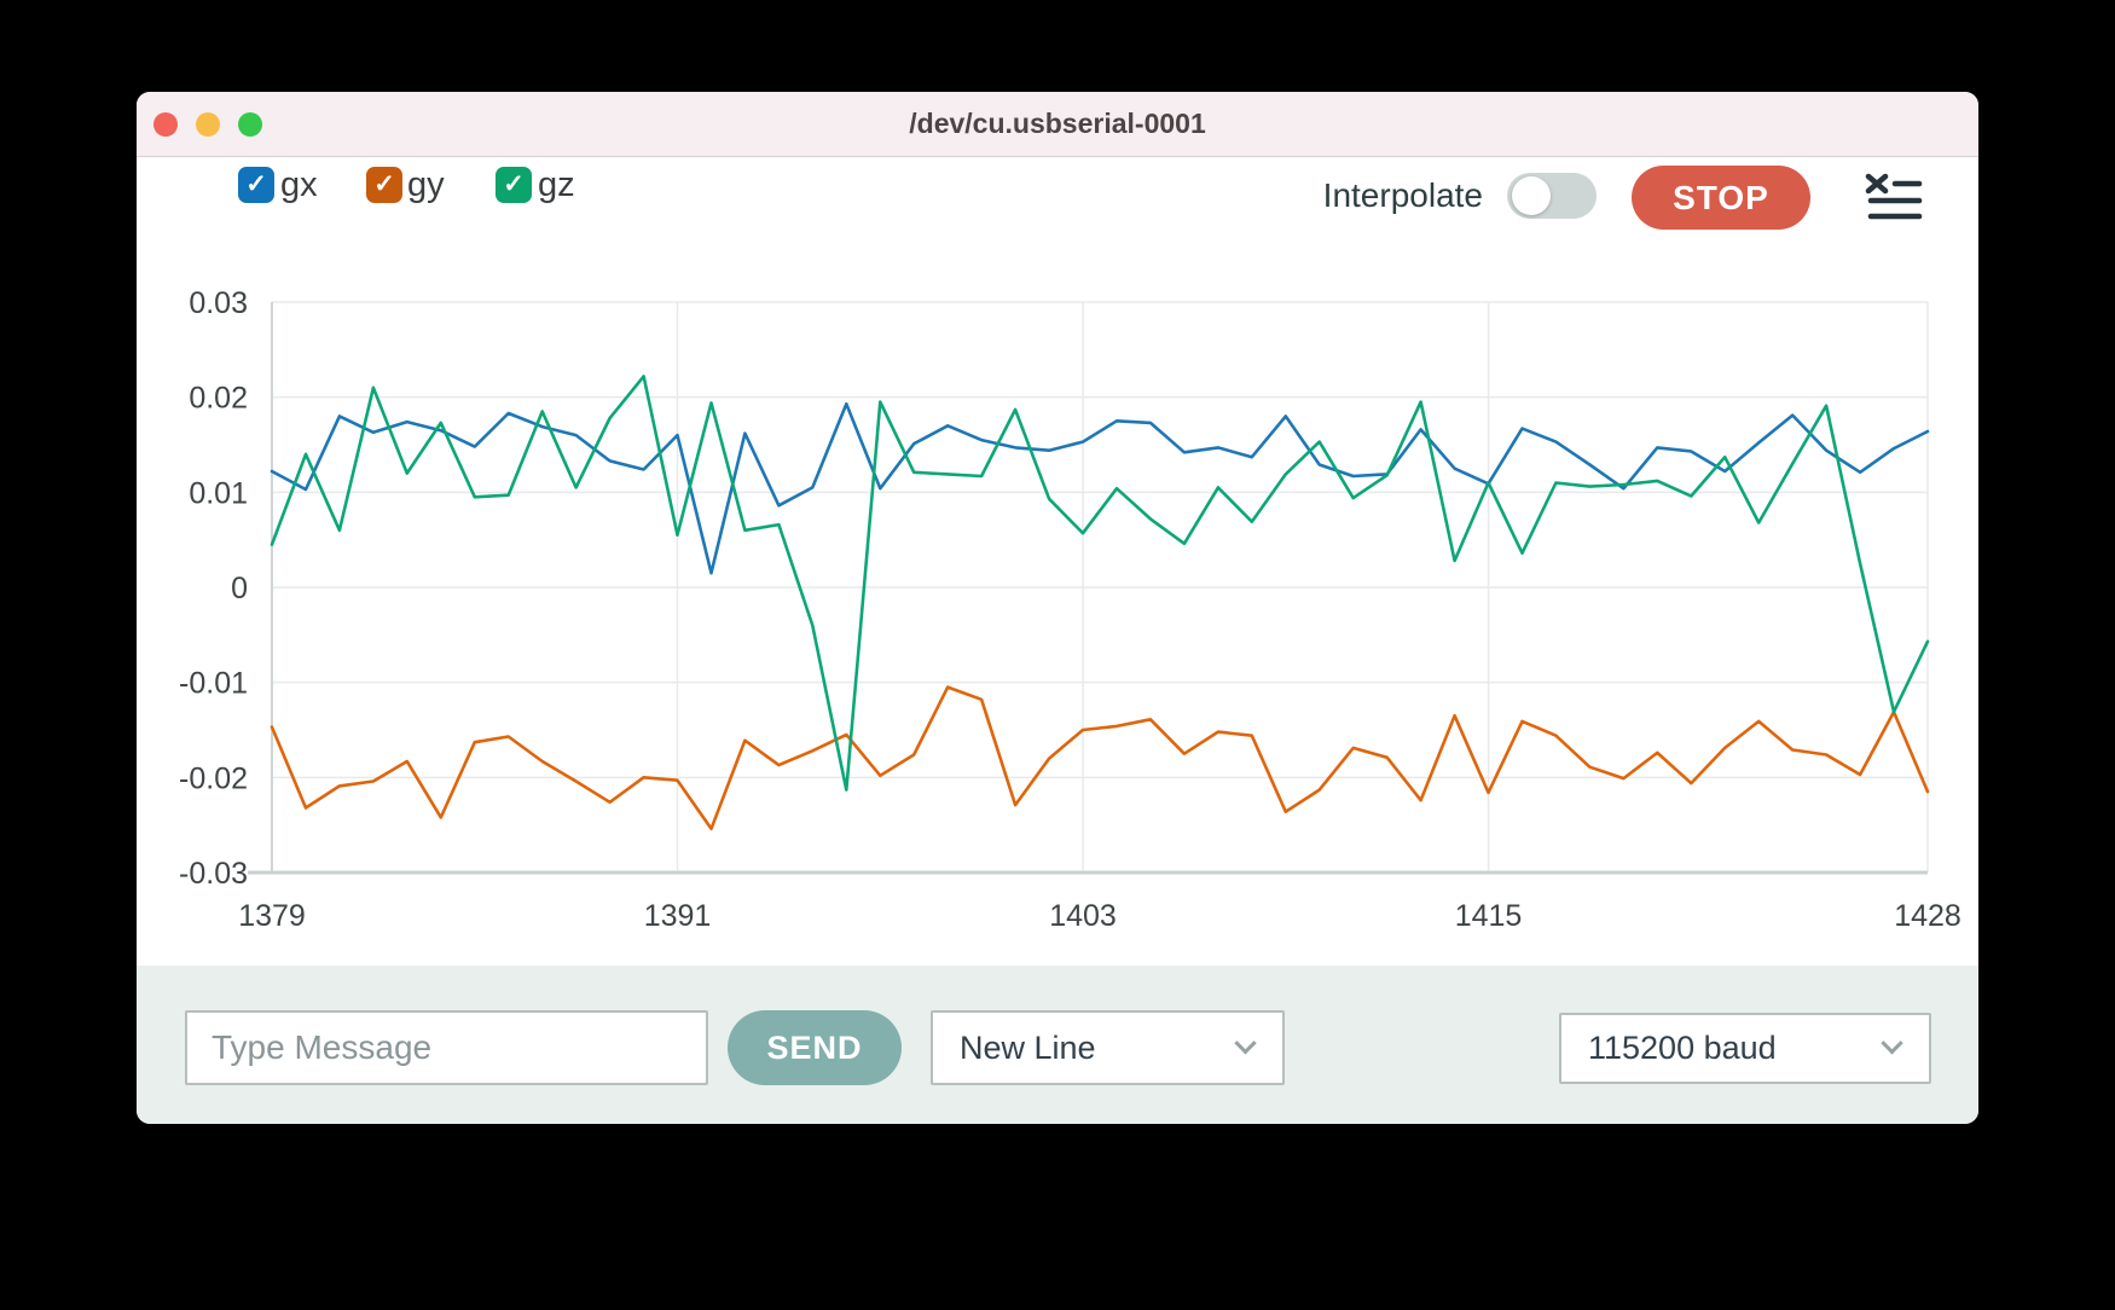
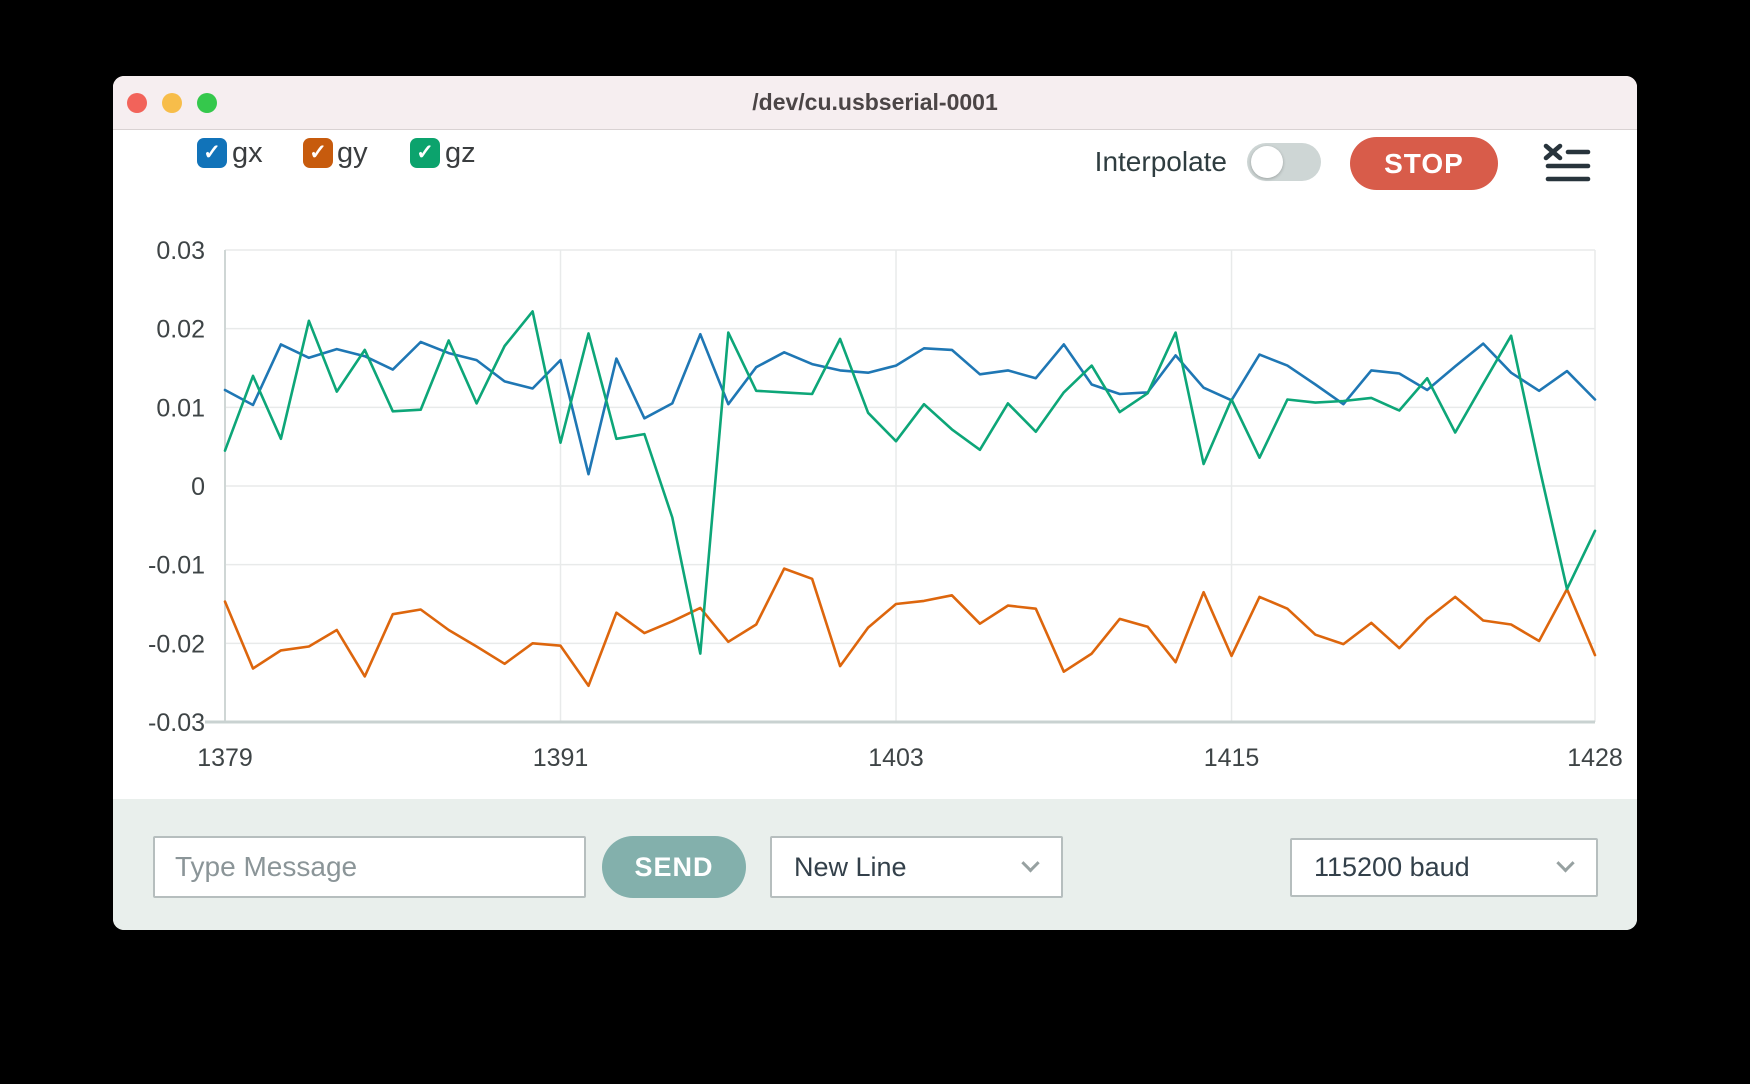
gx/1428: 0.016 -> 0.011
